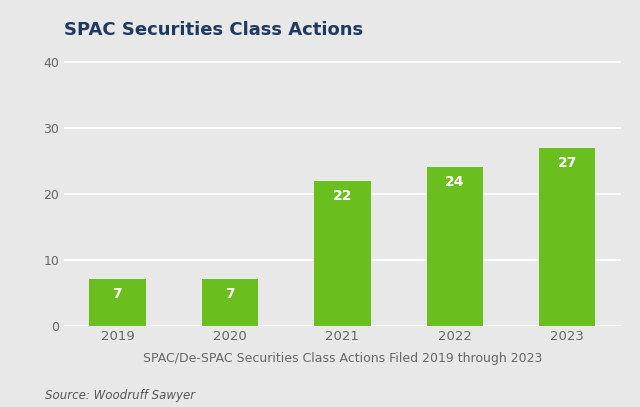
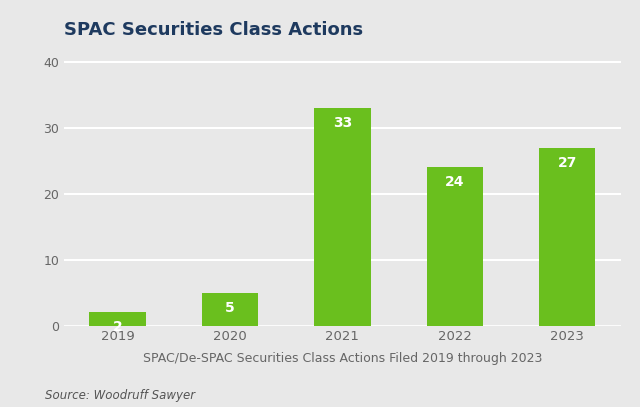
2019: 7 -> 2
2020: 7 -> 5
2021: 22 -> 33
